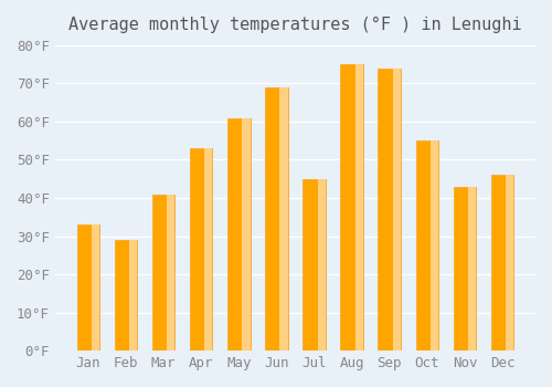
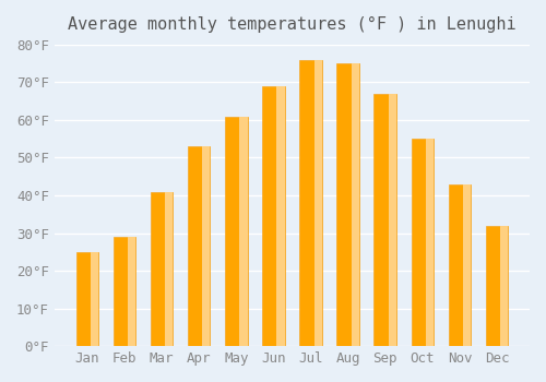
Jan: 33°F -> 25°F
Jul: 45°F -> 76°F
Sep: 74°F -> 67°F
Dec: 46°F -> 32°F
